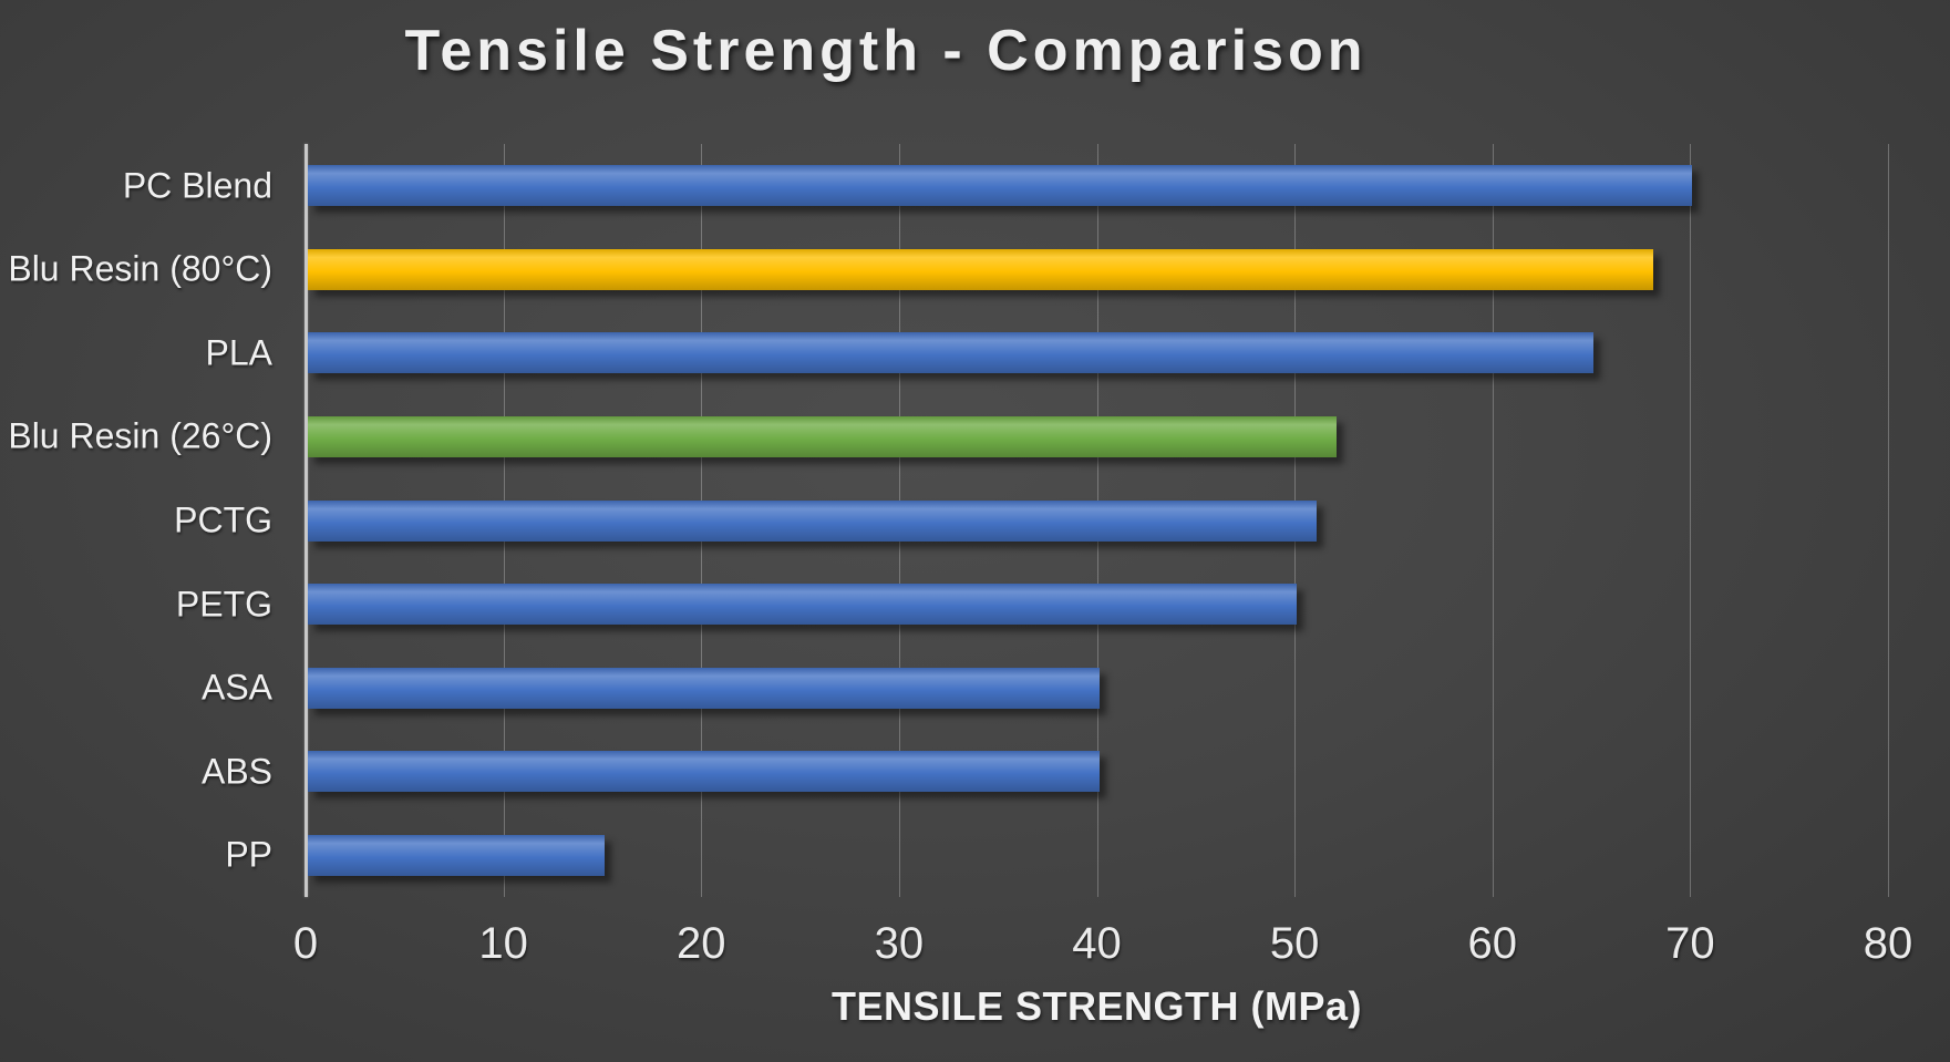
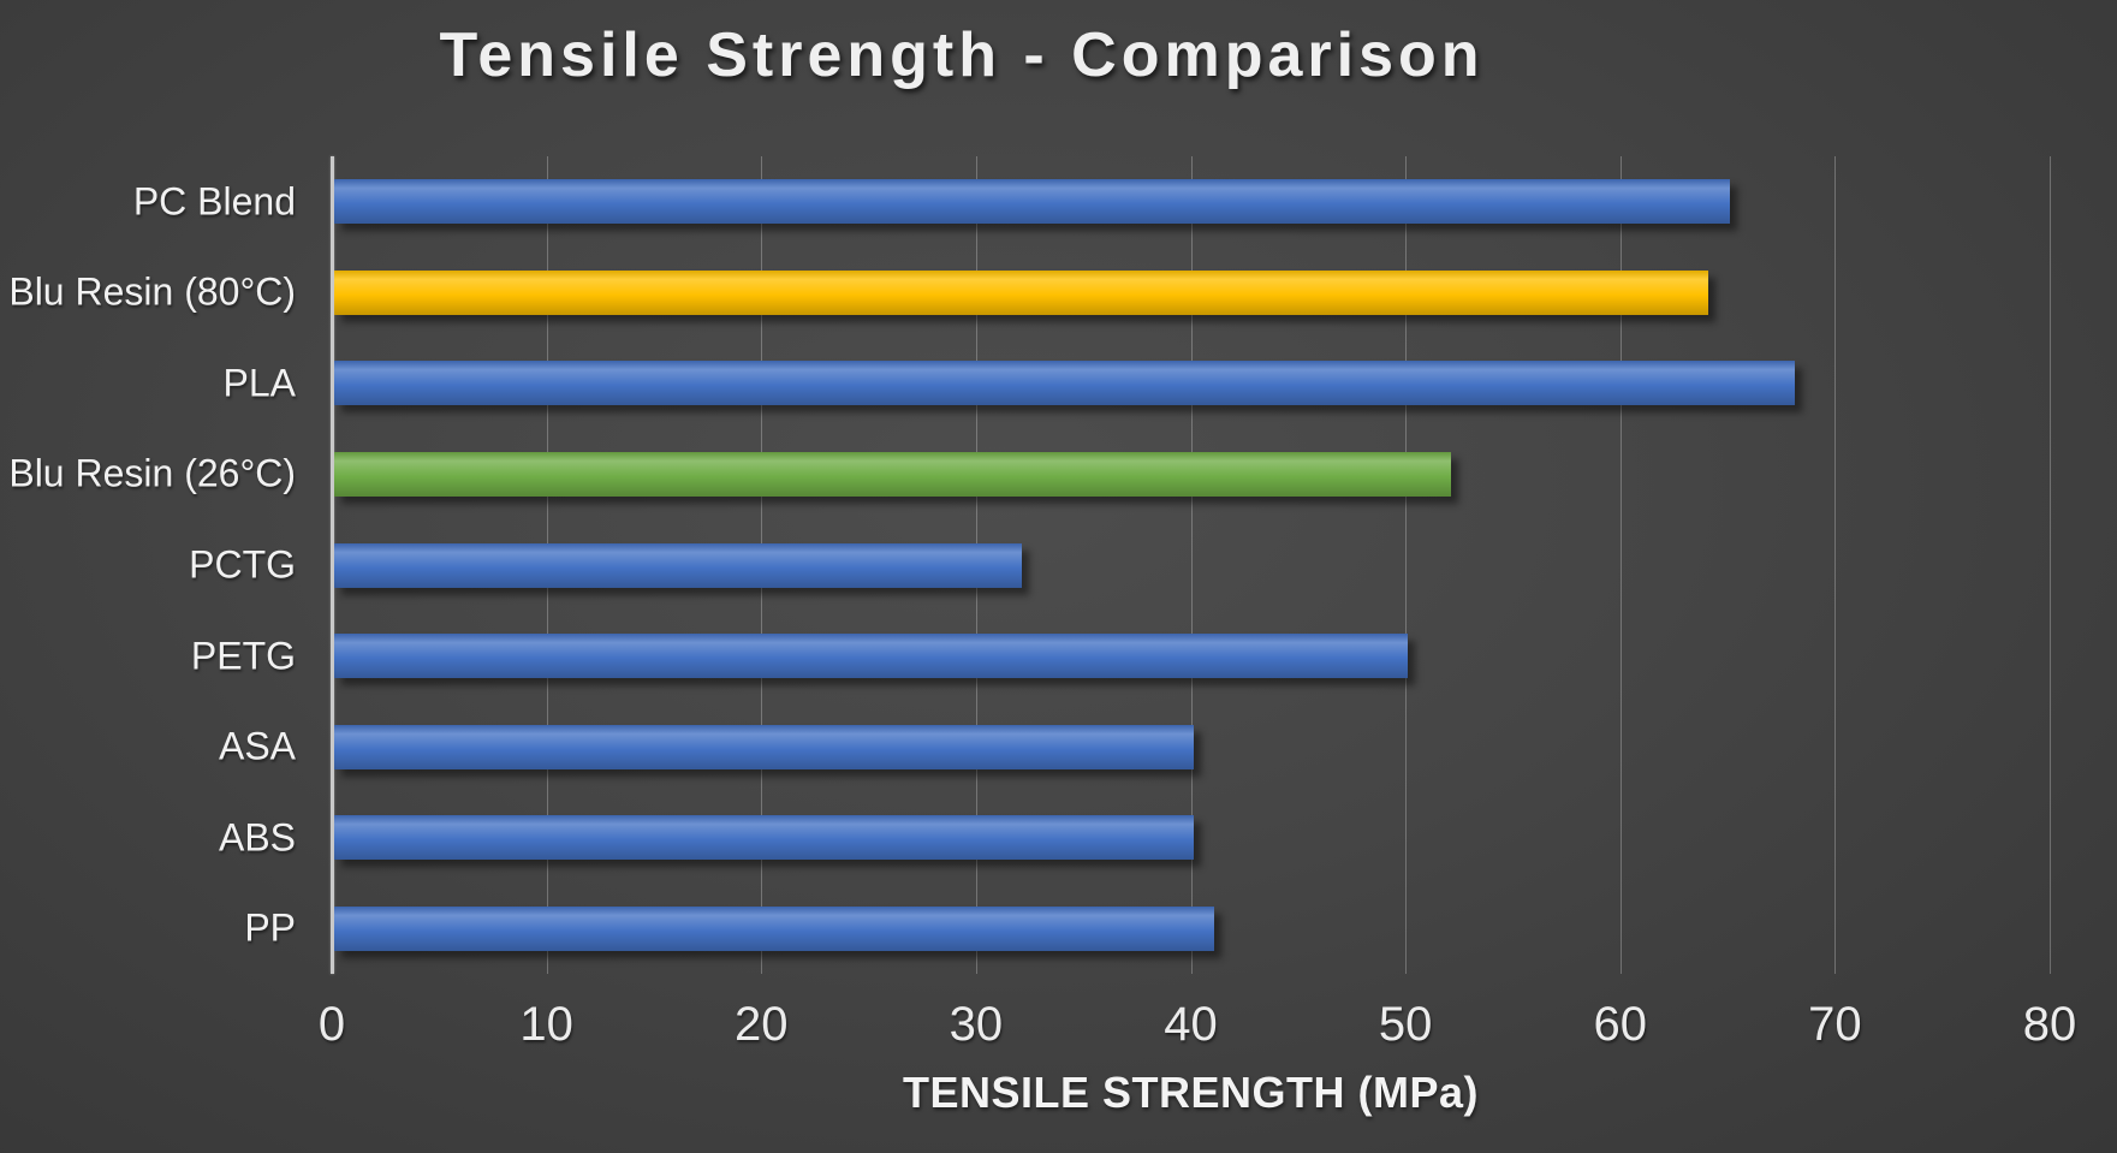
PC Blend: 70 -> 65
Blu Resin (80°C): 68 -> 64
PLA: 65 -> 68
PCTG: 51 -> 32
PP: 15 -> 41
